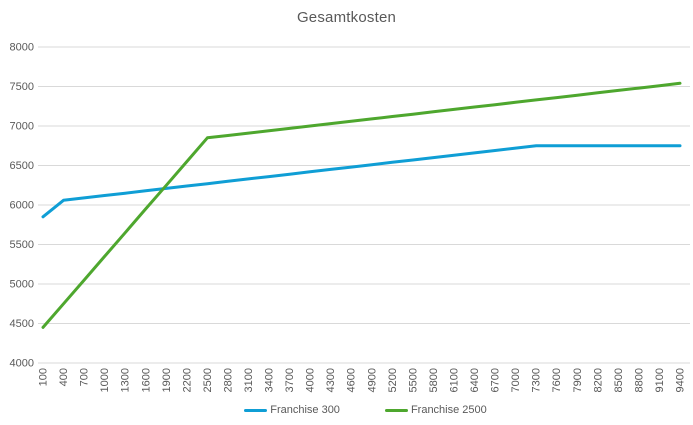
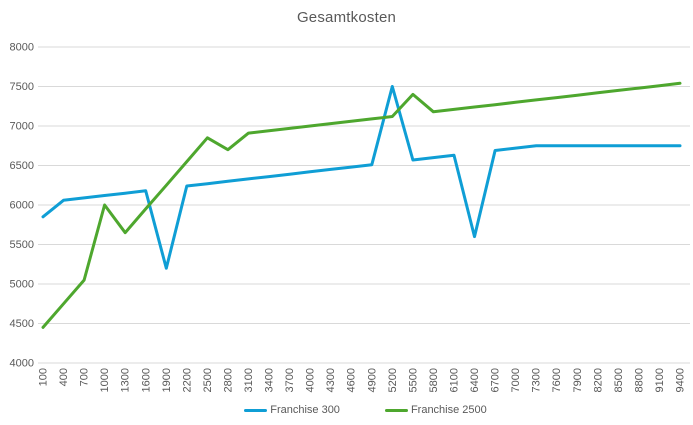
Franchise 2500/1000: 5400 -> 6000
Franchise 300/1900: 6200 -> 5200
Franchise 2500/2800: 6900 -> 6700
Franchise 300/5200: 6500 -> 7500
Franchise 2500/5500: 7200 -> 7400
Franchise 300/6400: 6700 -> 5600
